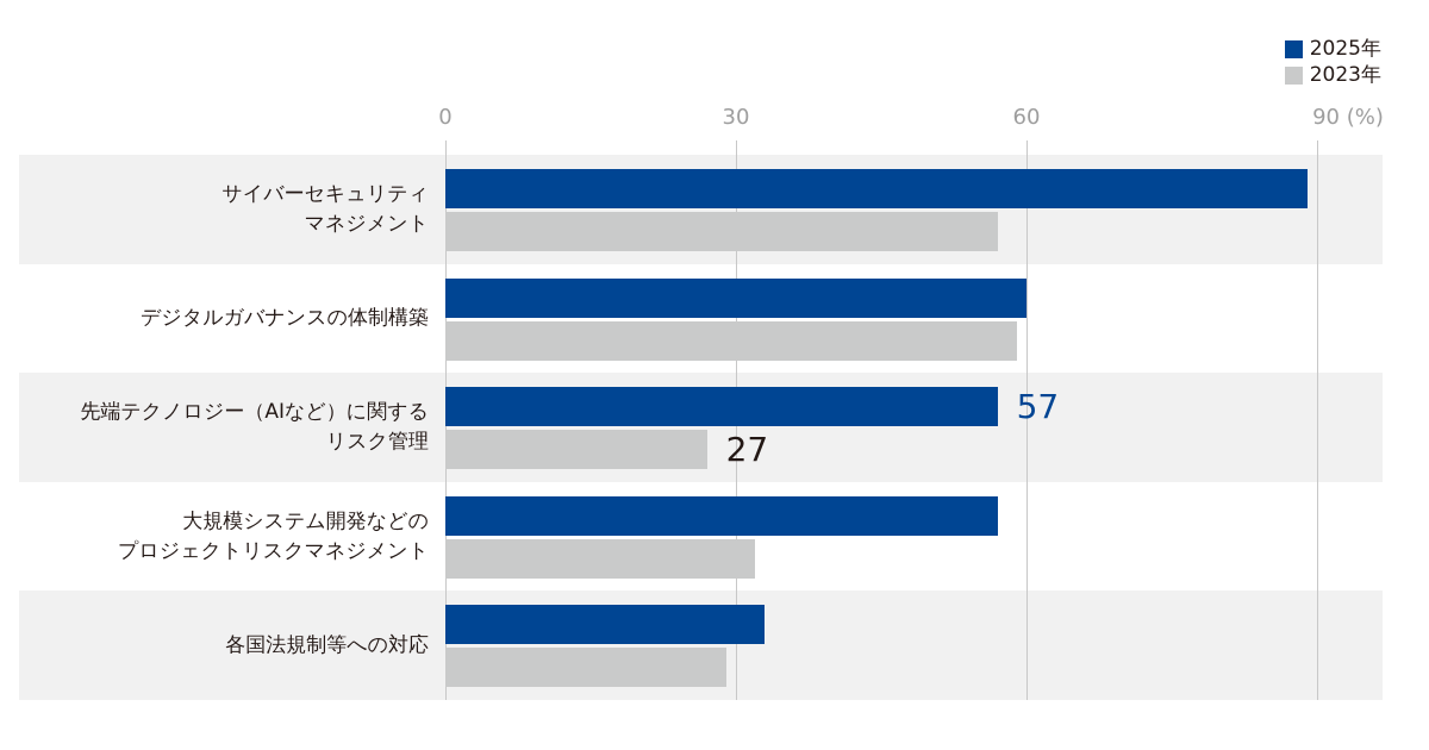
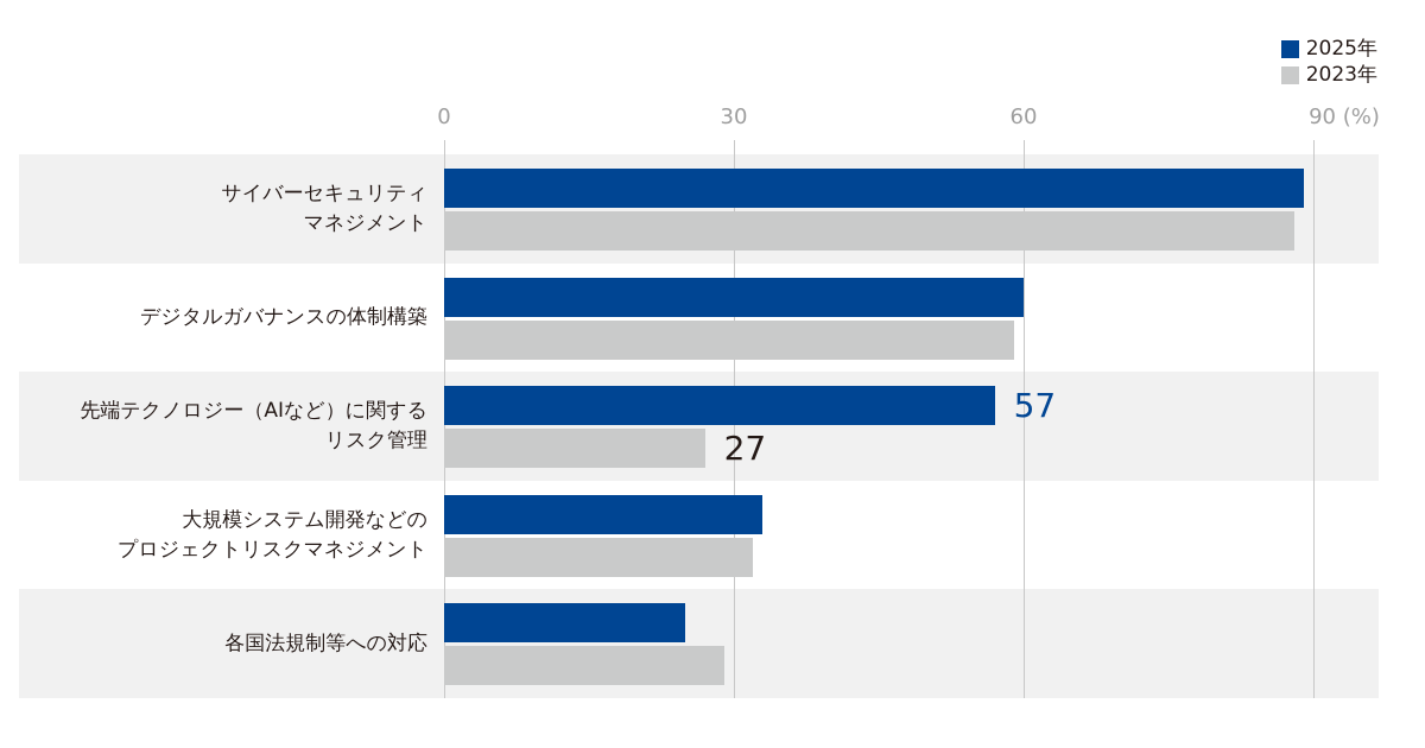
2023年/サイバーセキュリティ マネジメント: 57 -> 88
2025年/大規模システム開発などの プロジェクトリスクマネジメント: 57 -> 33
2025年/各国法規制等への対応: 33 -> 25
